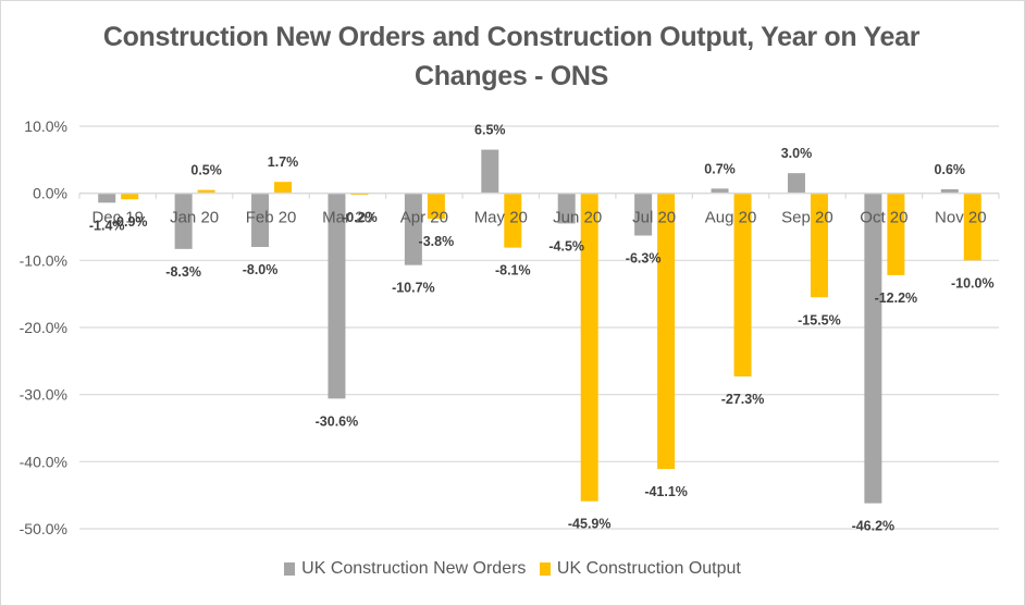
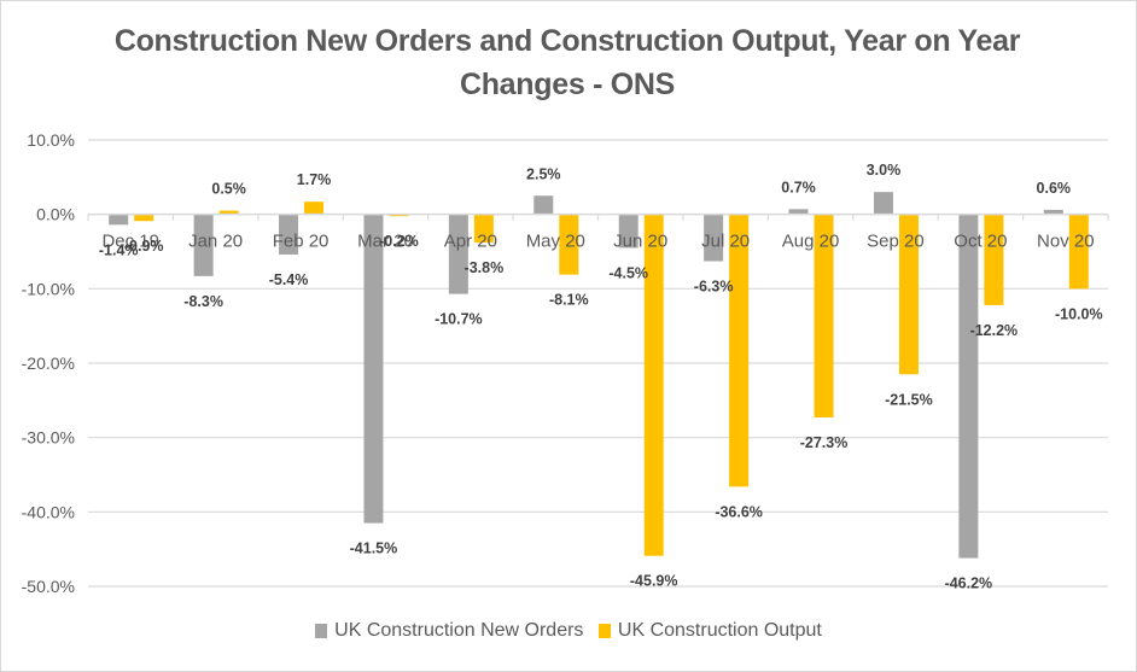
UK Construction New Orders/Feb 20: -8.0% -> -5.4%
UK Construction New Orders/Mar 20: -30.6% -> -41.5%
UK Construction New Orders/May 20: 6.5% -> 2.5%
UK Construction Output/Jul 20: -41.1% -> -36.6%
UK Construction Output/Sep 20: -15.5% -> -21.5%
